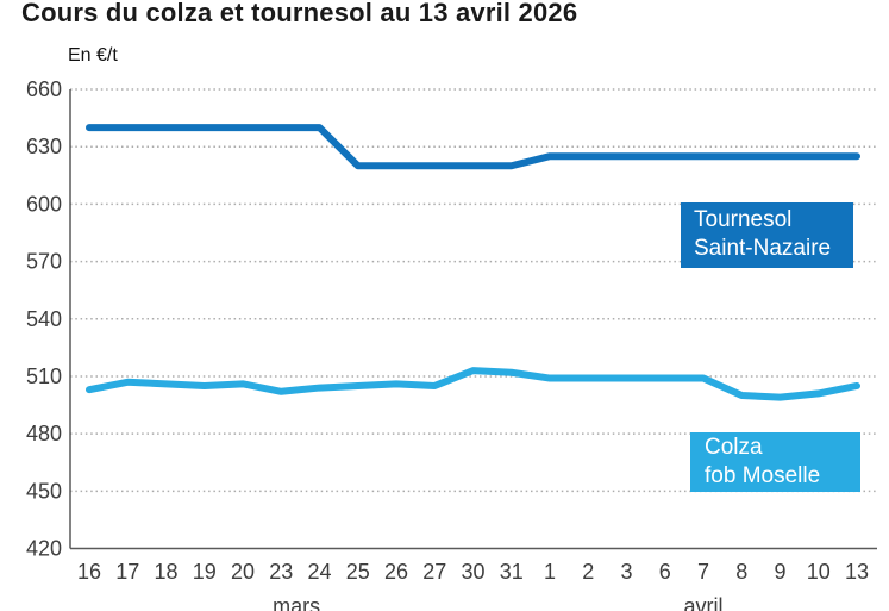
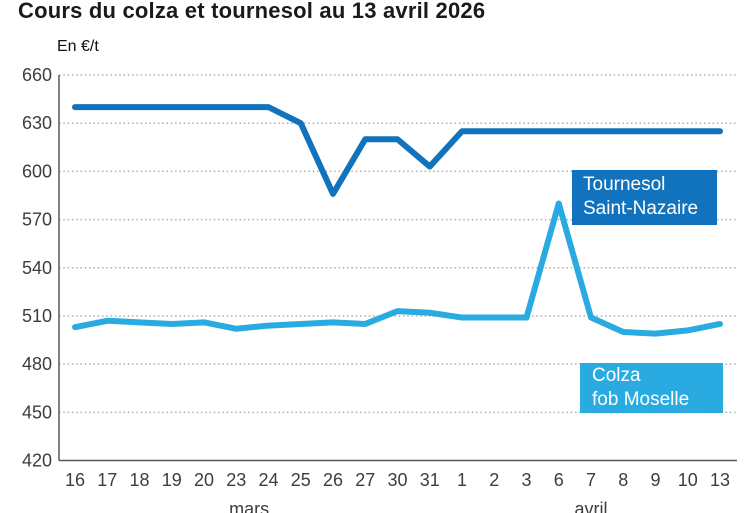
Tournesol Saint-Nazaire/25: 620 -> 630
Tournesol Saint-Nazaire/26: 620 -> 586
Tournesol Saint-Nazaire/31: 620 -> 603
Colza fob Moselle/6: 509 -> 580
